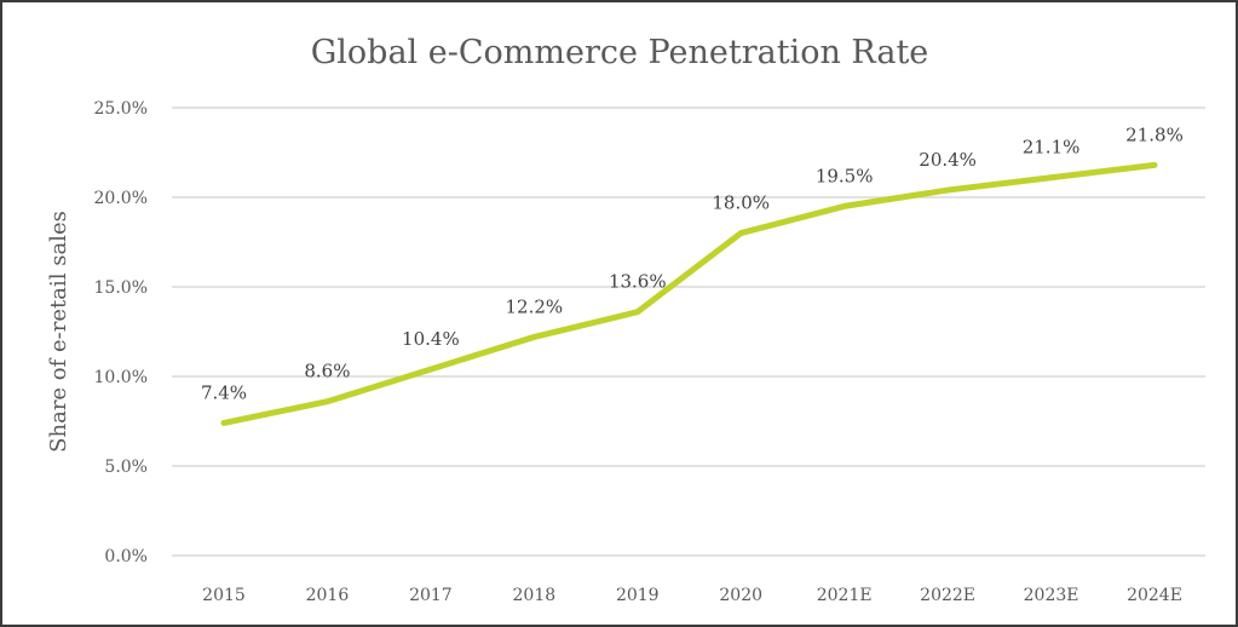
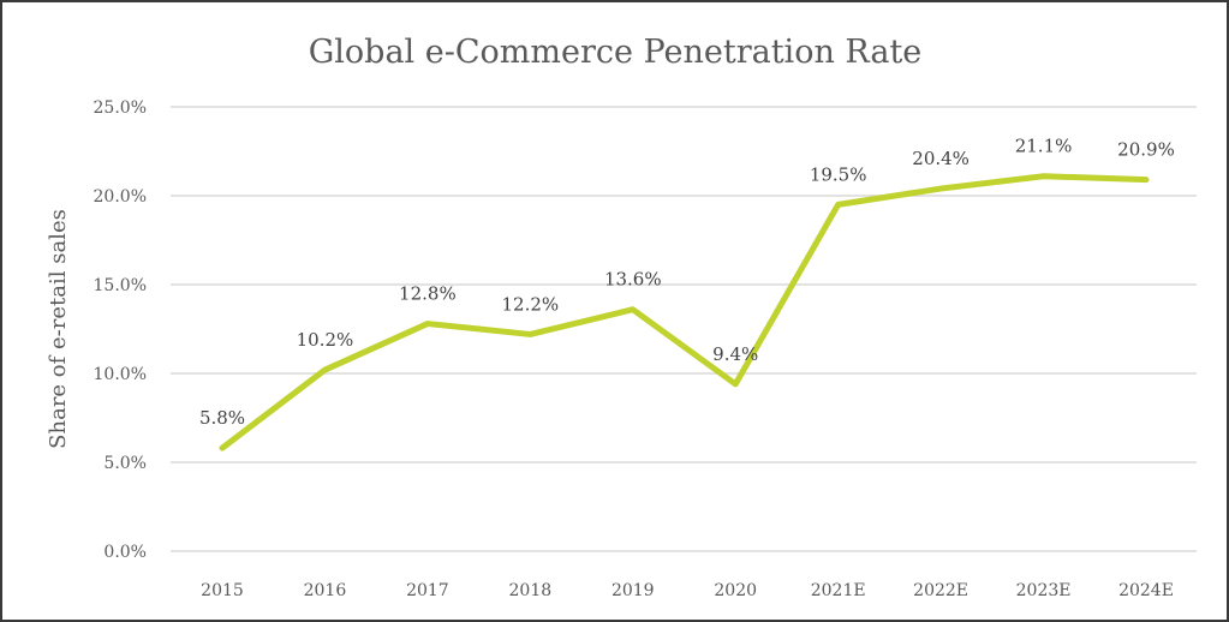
2015: 7.4% -> 5.8%
2016: 8.6% -> 10.2%
2017: 10.4% -> 12.8%
2020: 18.0% -> 9.4%
2024E: 21.8% -> 20.9%
